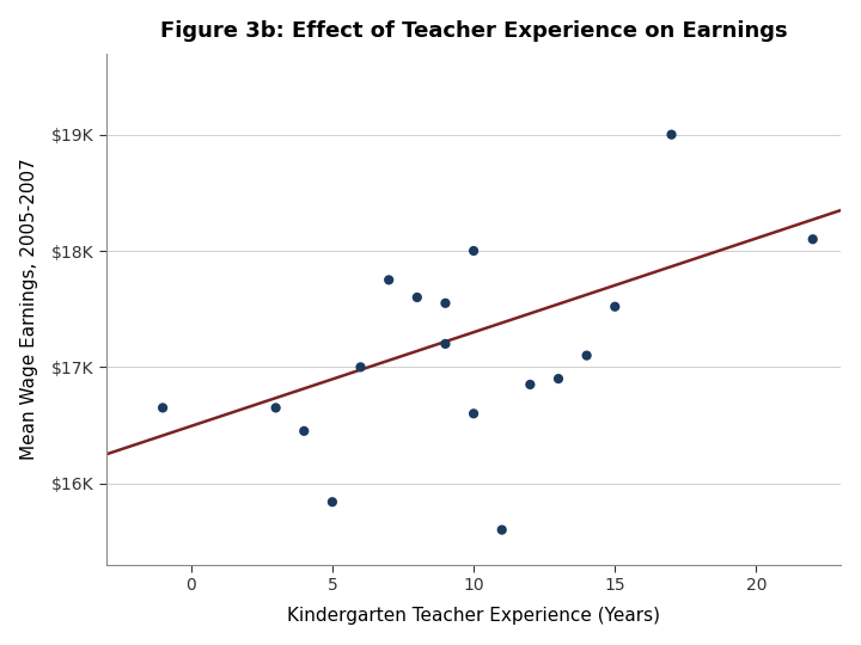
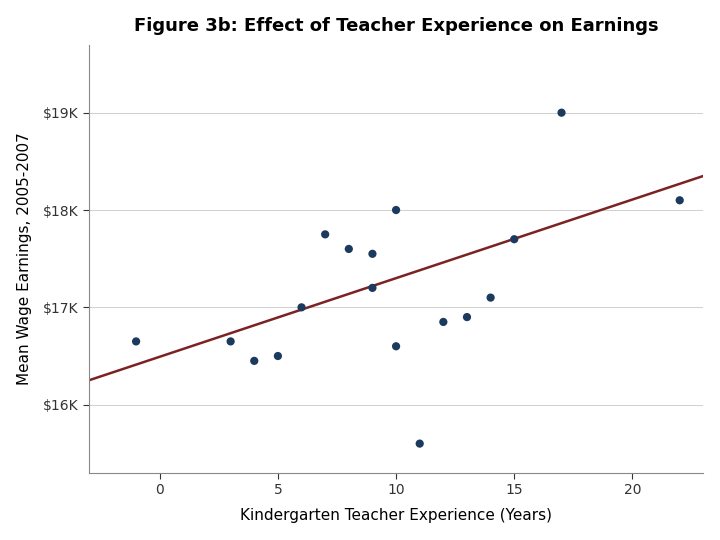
5: $15.84K -> $16.50K
15: $17.52K -> $17.70K
